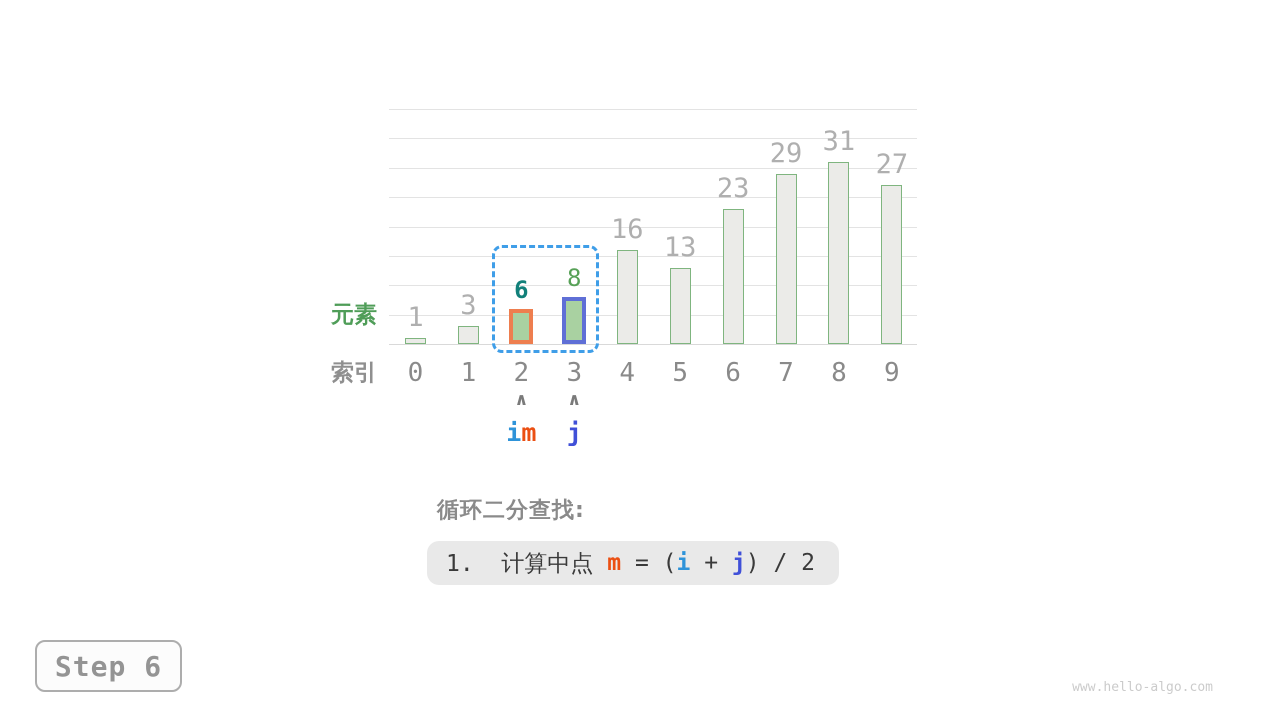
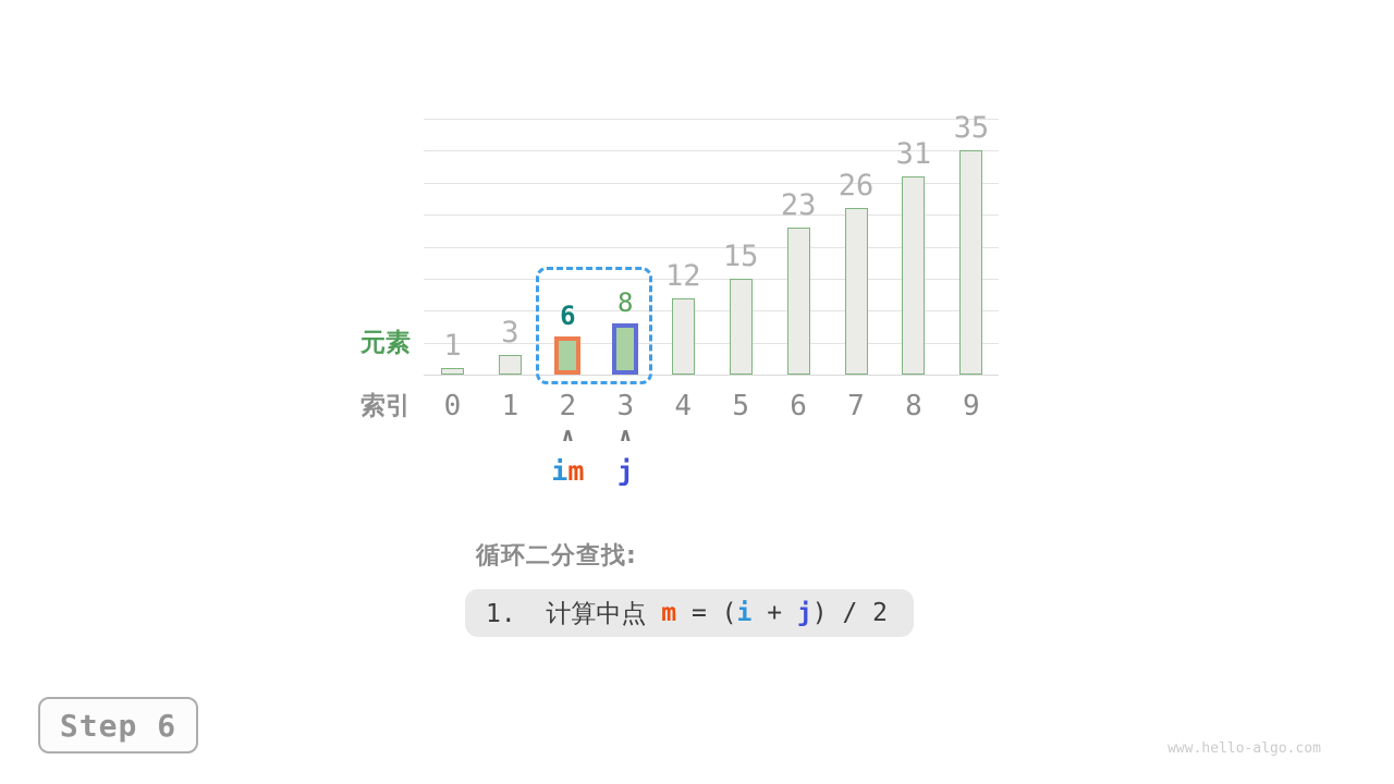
4: 16 -> 12
5: 13 -> 15
7: 29 -> 26
9: 27 -> 35
